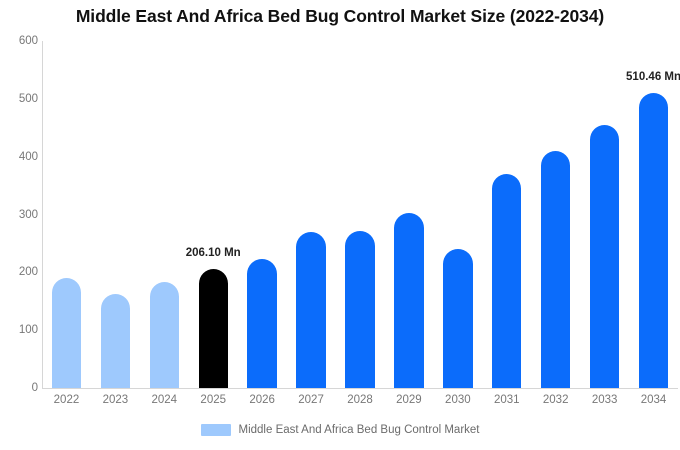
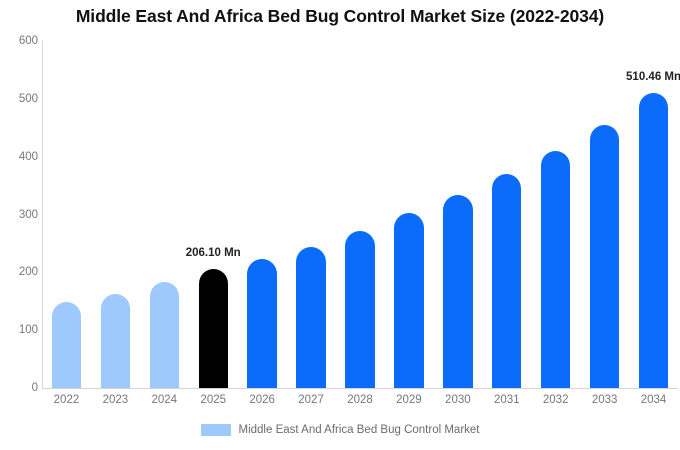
2022: 190 -> 150
2027: 270 -> 240
2030: 240 -> 330
